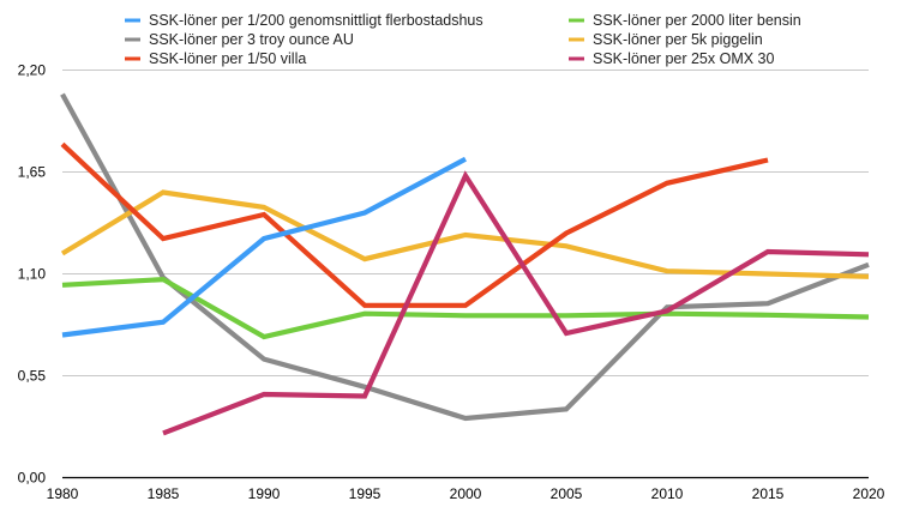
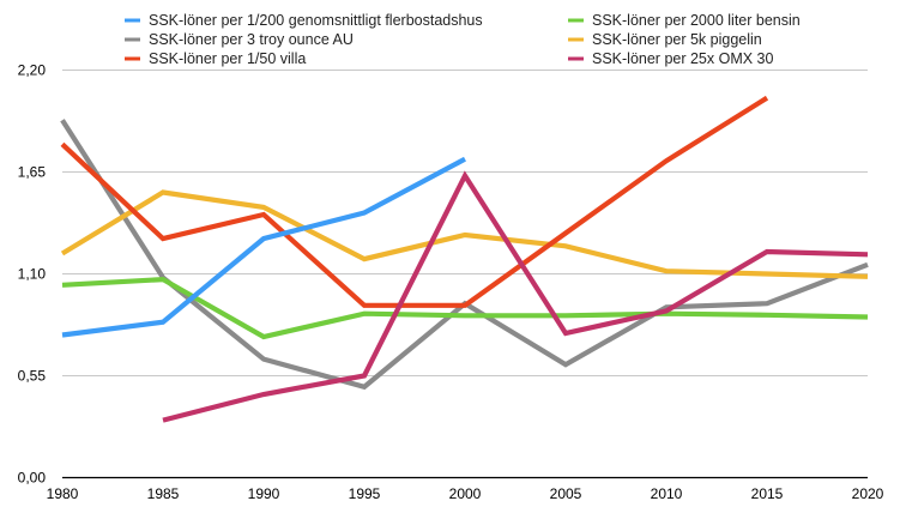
SSK-löner per 3 troy ounce AU/1980: 2,07 -> 1,93
SSK-löner per 25x OMX 30/1985: 0,24 -> 0,31
SSK-löner per 25x OMX 30/1995: 0,44 -> 0,55
SSK-löner per 3 troy ounce AU/2000: 0,32 -> 0,94
SSK-löner per 3 troy ounce AU/2005: 0,37 -> 0,61
SSK-löner per 1/50 villa/2010: 1,59 -> 1,71
SSK-löner per 1/50 villa/2015: 1,72 -> 2,05
